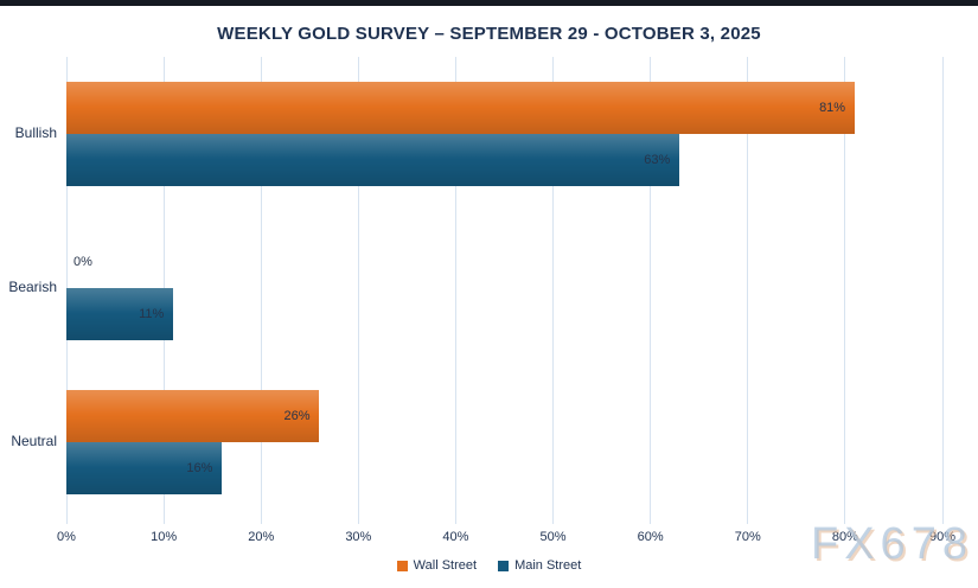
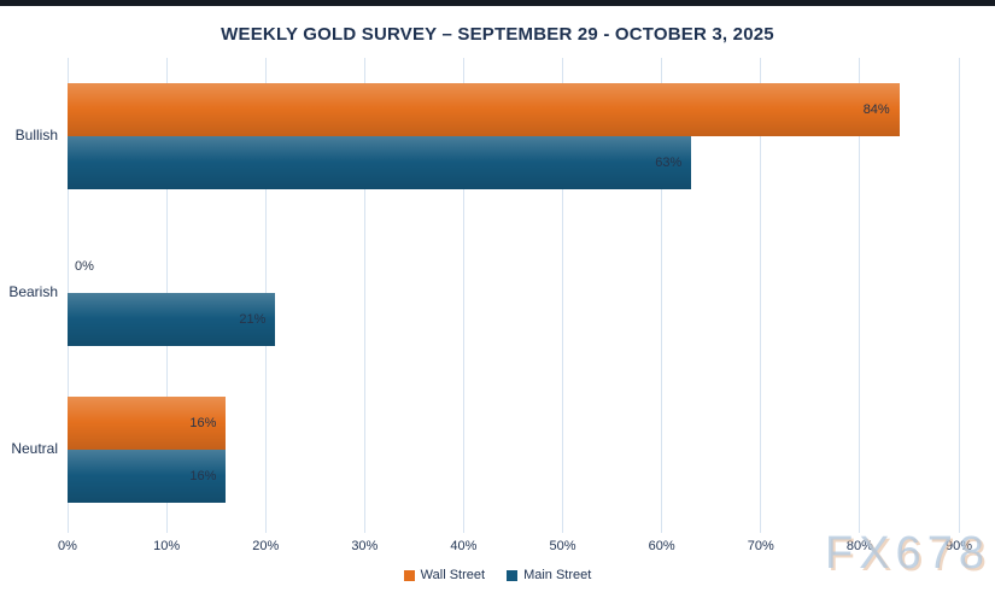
Wall Street/Bullish: 81% -> 84%
Main Street/Bearish: 11% -> 21%
Wall Street/Neutral: 26% -> 16%
